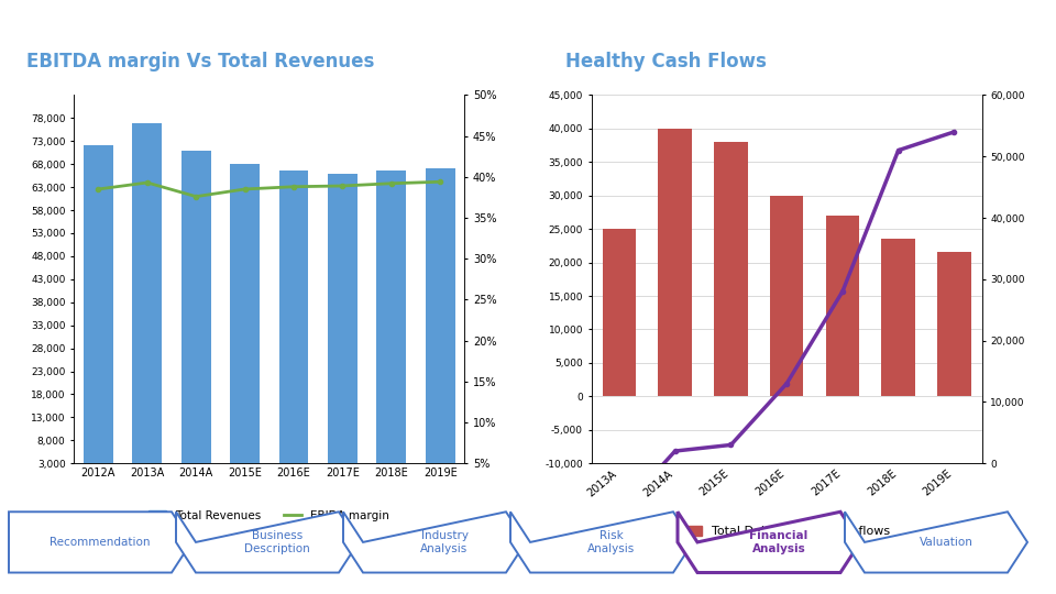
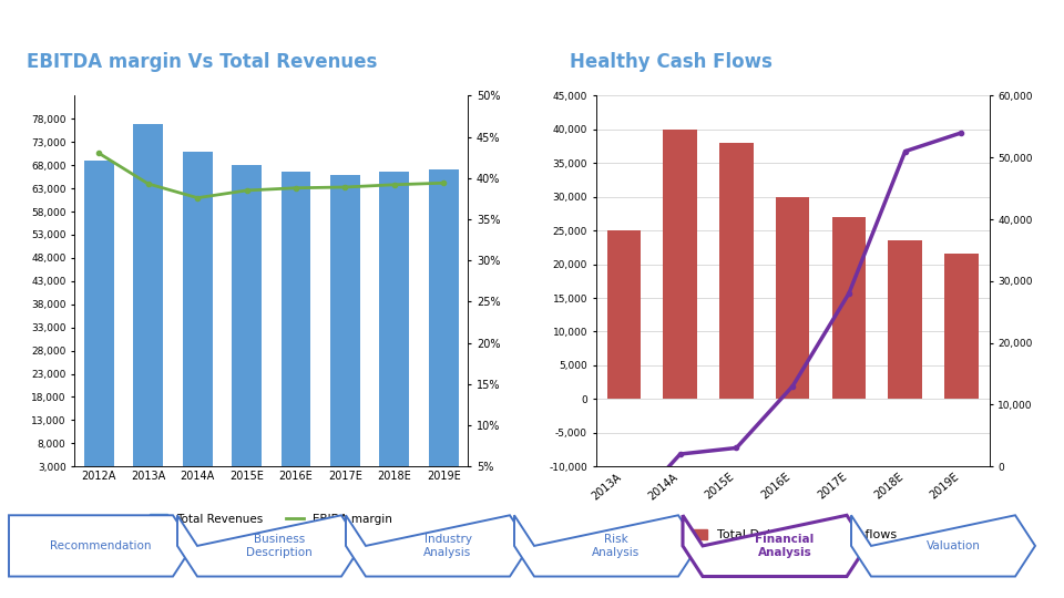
Total Revenues/2012A: 72,000 -> 69,000
EBIDA margin/2012A: 38.5% -> 43.0%
